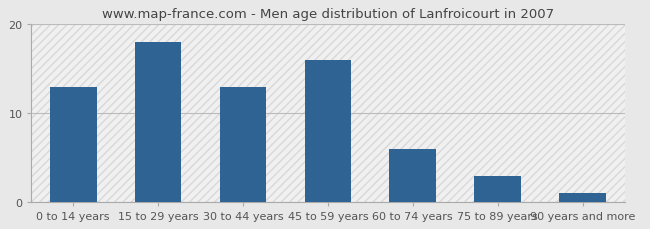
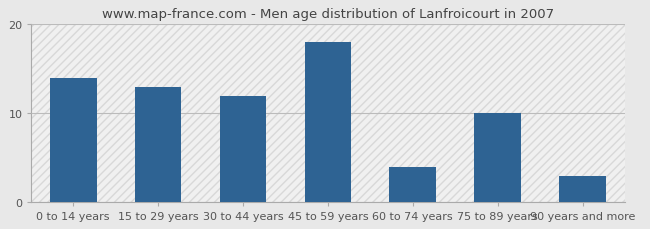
0 to 14 years: 13 -> 14
15 to 29 years: 18 -> 13
30 to 44 years: 13 -> 12
45 to 59 years: 16 -> 18
60 to 74 years: 6 -> 4
75 to 89 years: 3 -> 10
90 years and more: 1 -> 3
